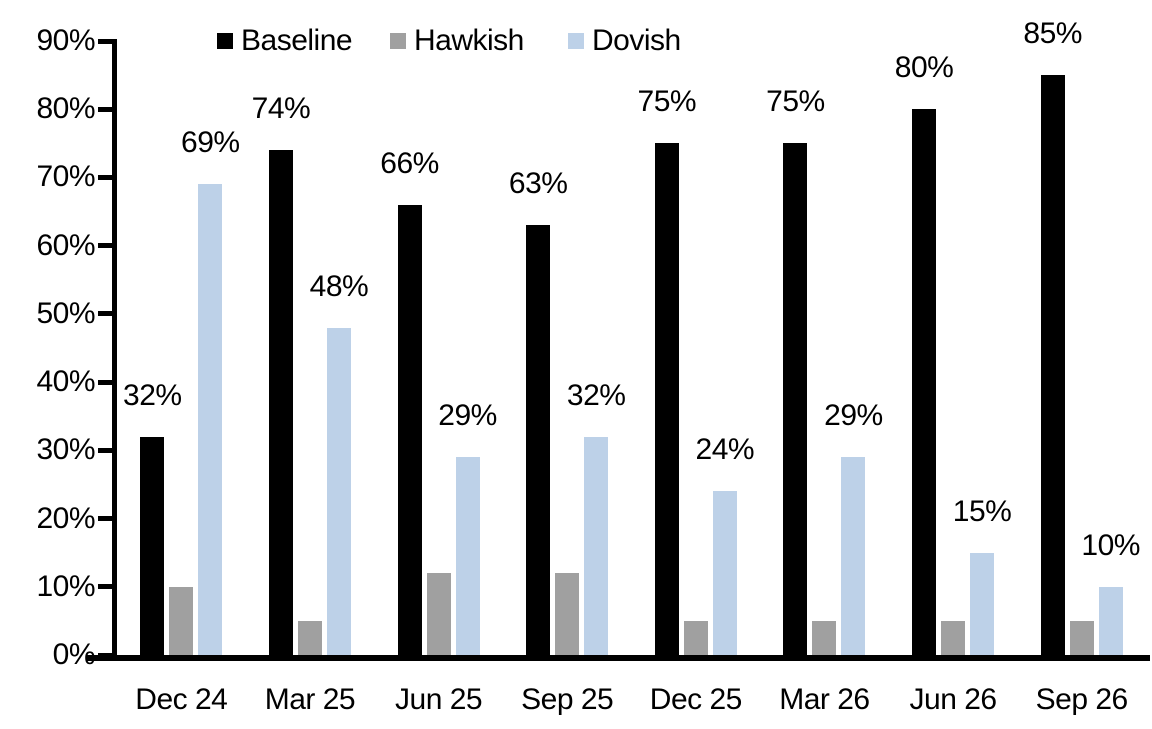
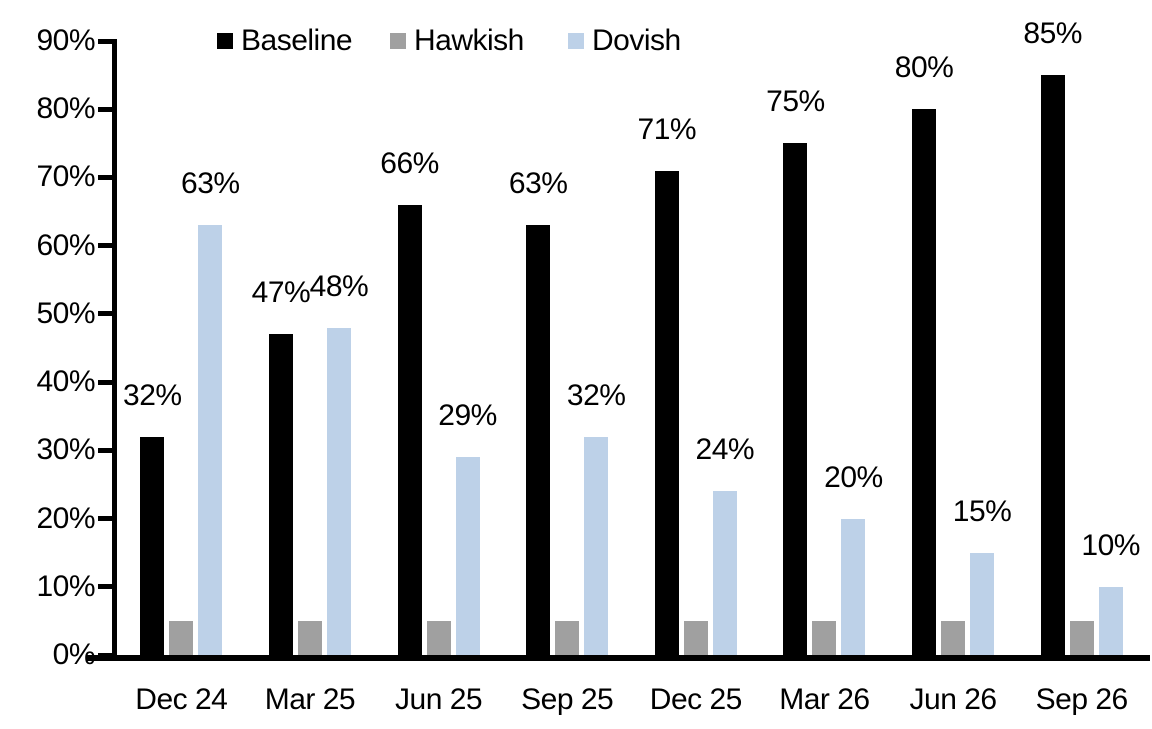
Hawkish/Dec 24: 10% -> 5%
Dovish/Dec 24: 69% -> 63%
Baseline/Mar 25: 74% -> 47%
Hawkish/Jun 25: 12% -> 5%
Hawkish/Sep 25: 12% -> 5%
Baseline/Dec 25: 75% -> 71%
Dovish/Mar 26: 29% -> 20%
